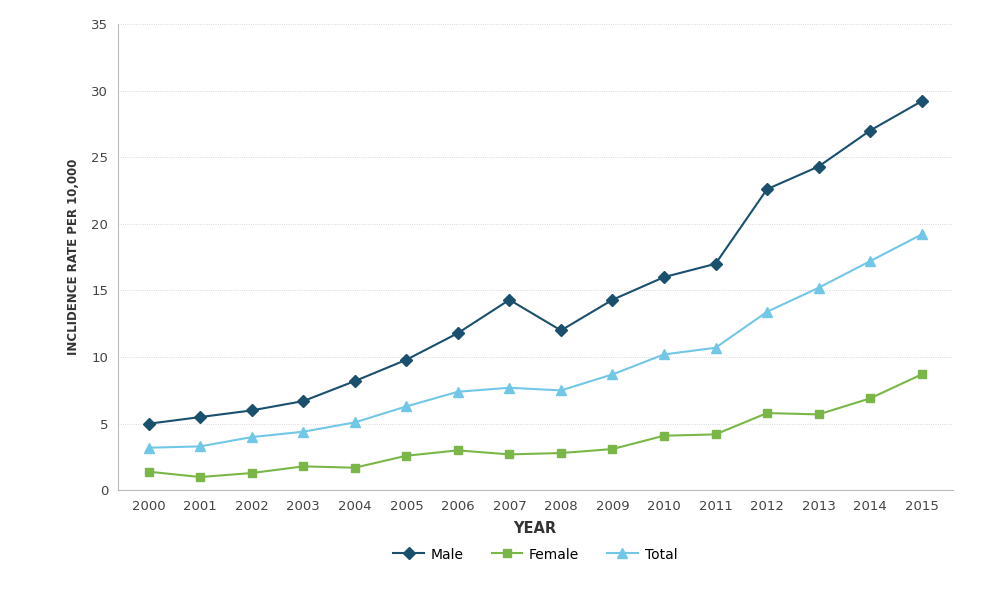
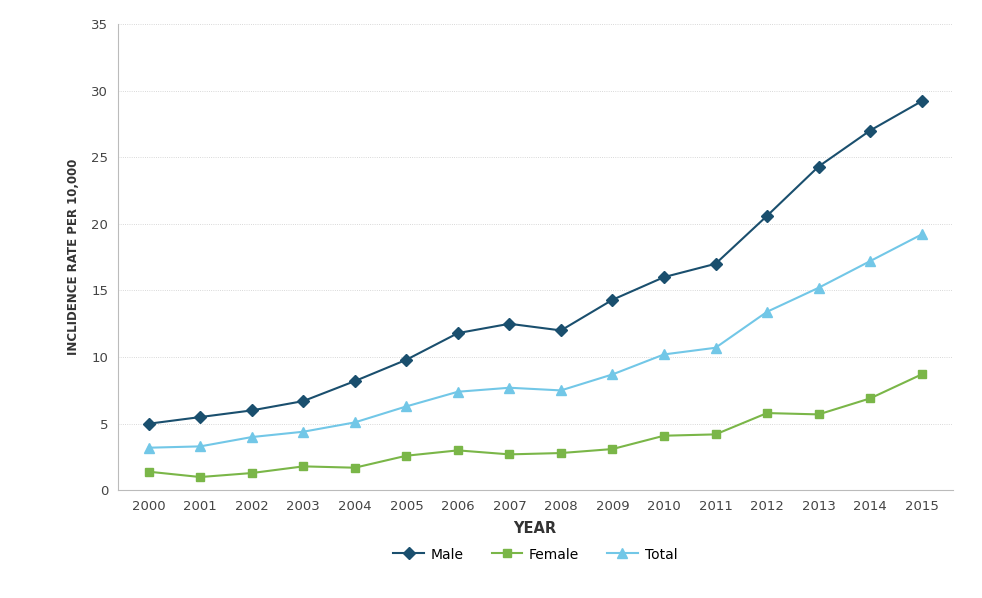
Male/2007: 14.3 -> 12.5
Male/2012: 22.6 -> 20.6
